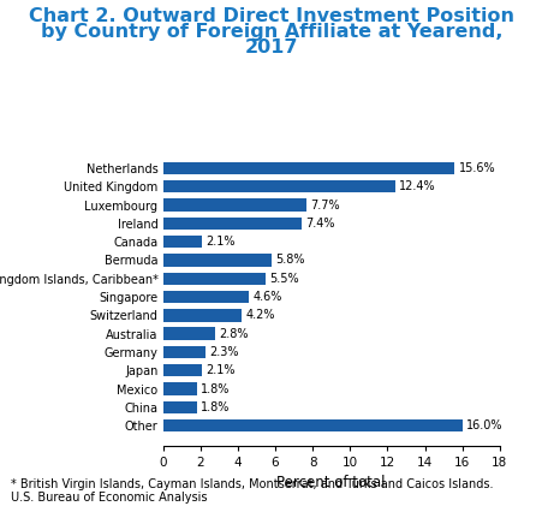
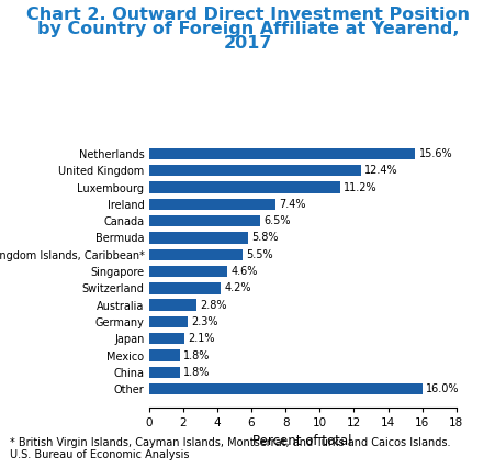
Luxembourg: 7.7% -> 11.2%
Canada: 2.1% -> 6.5%
